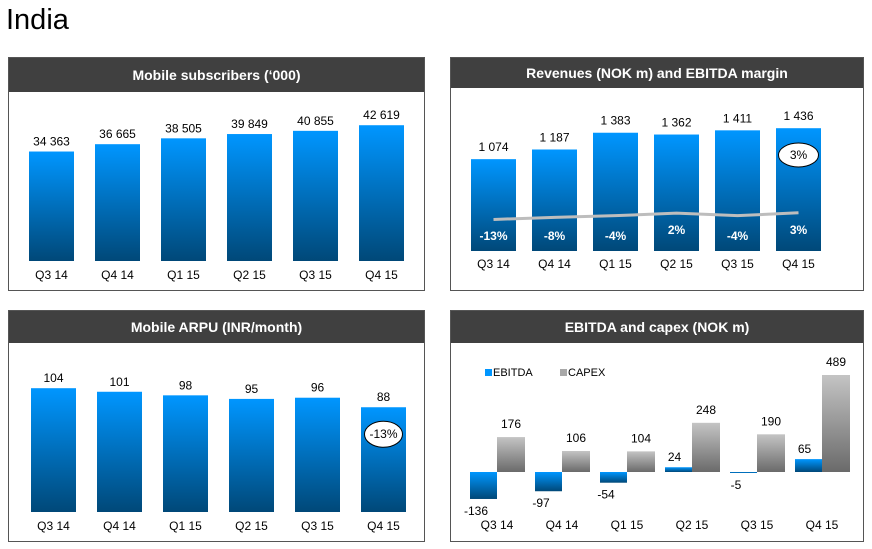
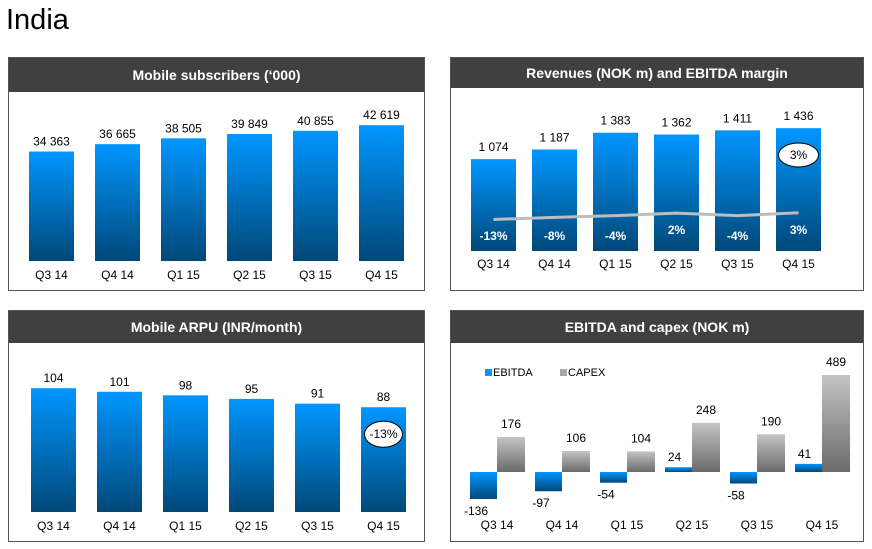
Mobile ARPU (INR/month)/Q3 15: 96 -> 91
EBITDA and capex (NOK m)/EBITDA/Q3 15: -5 -> -58
EBITDA and capex (NOK m)/EBITDA/Q4 15: 65 -> 41
